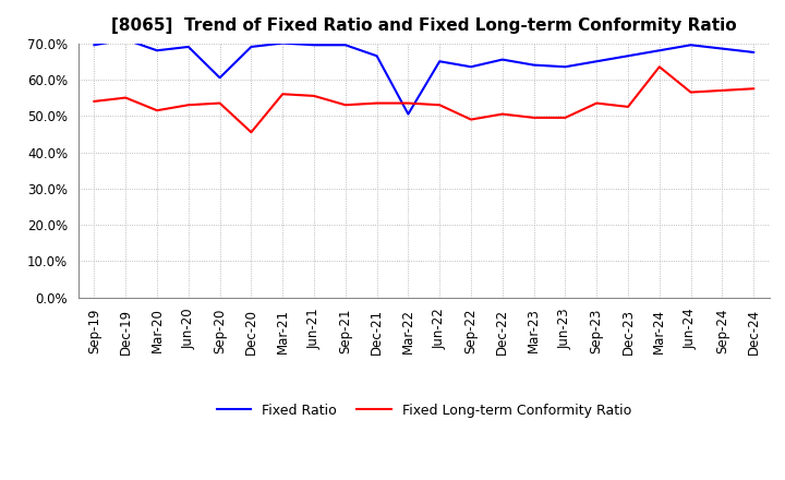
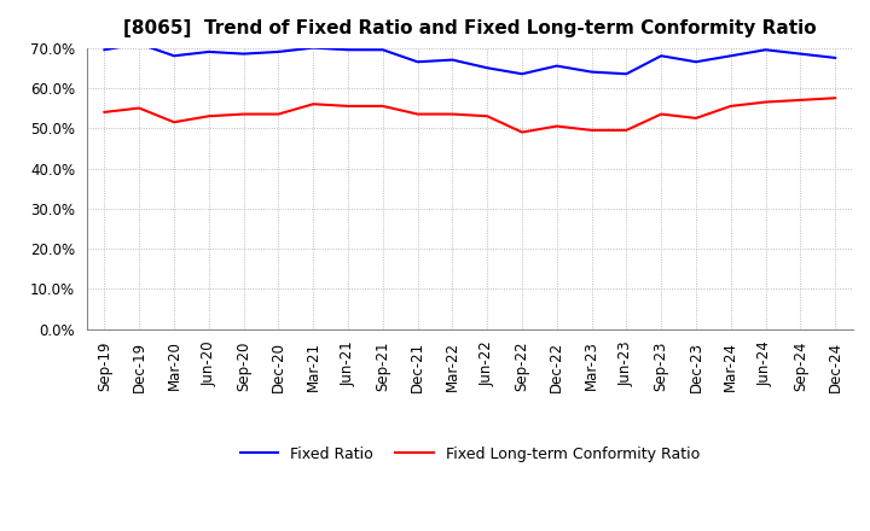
Fixed Ratio/Sep-20: 60.5% -> 68.5%
Fixed Long-term Conformity Ratio/Dec-20: 45.5% -> 53.5%
Fixed Long-term Conformity Ratio/Sep-21: 53.0% -> 55.5%
Fixed Ratio/Mar-22: 50.5% -> 67.0%
Fixed Ratio/Sep-23: 65.0% -> 68.0%
Fixed Long-term Conformity Ratio/Mar-24: 63.5% -> 55.5%
